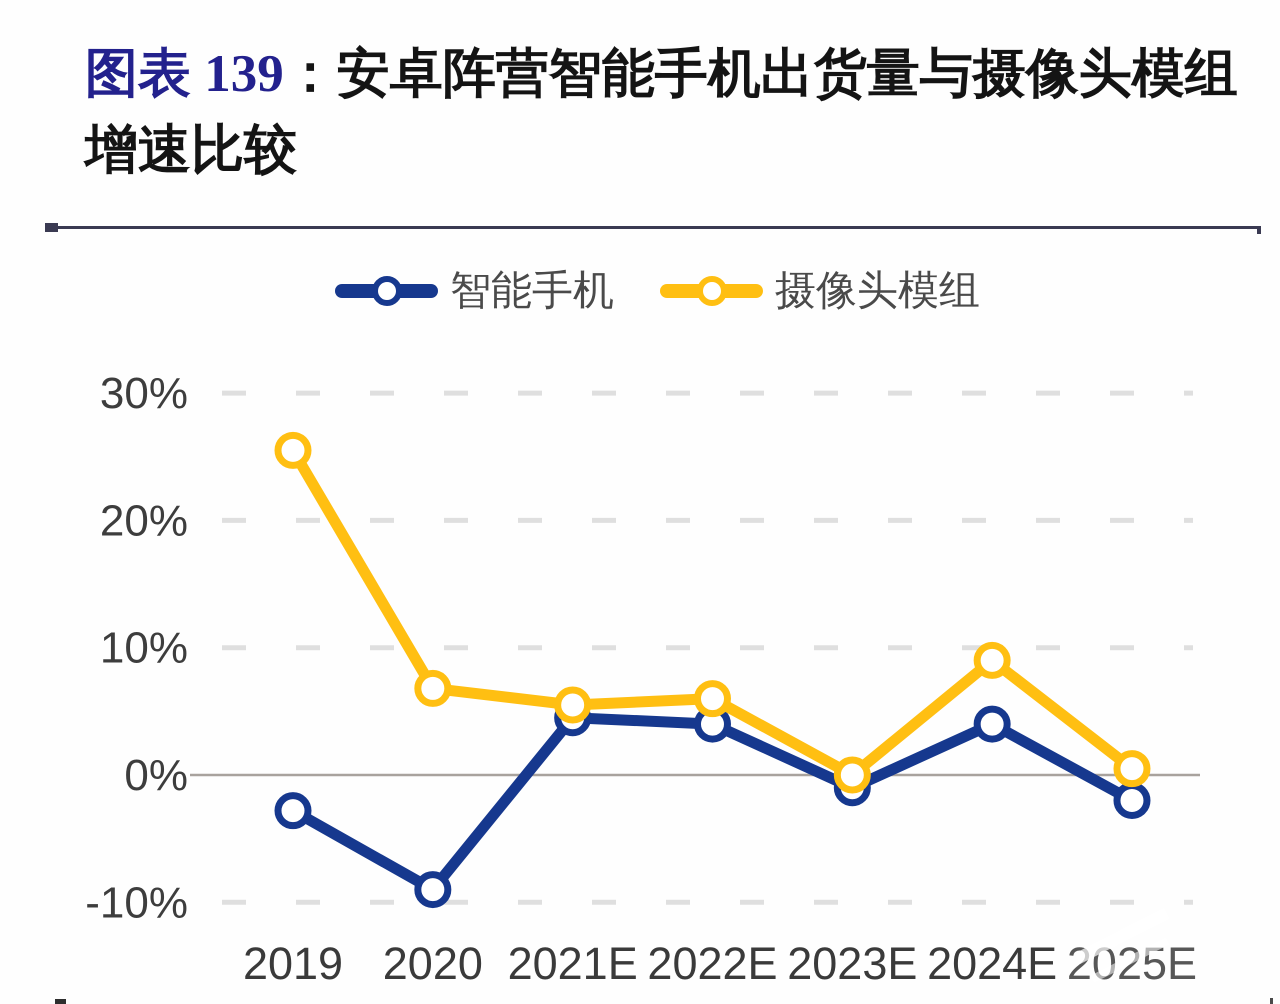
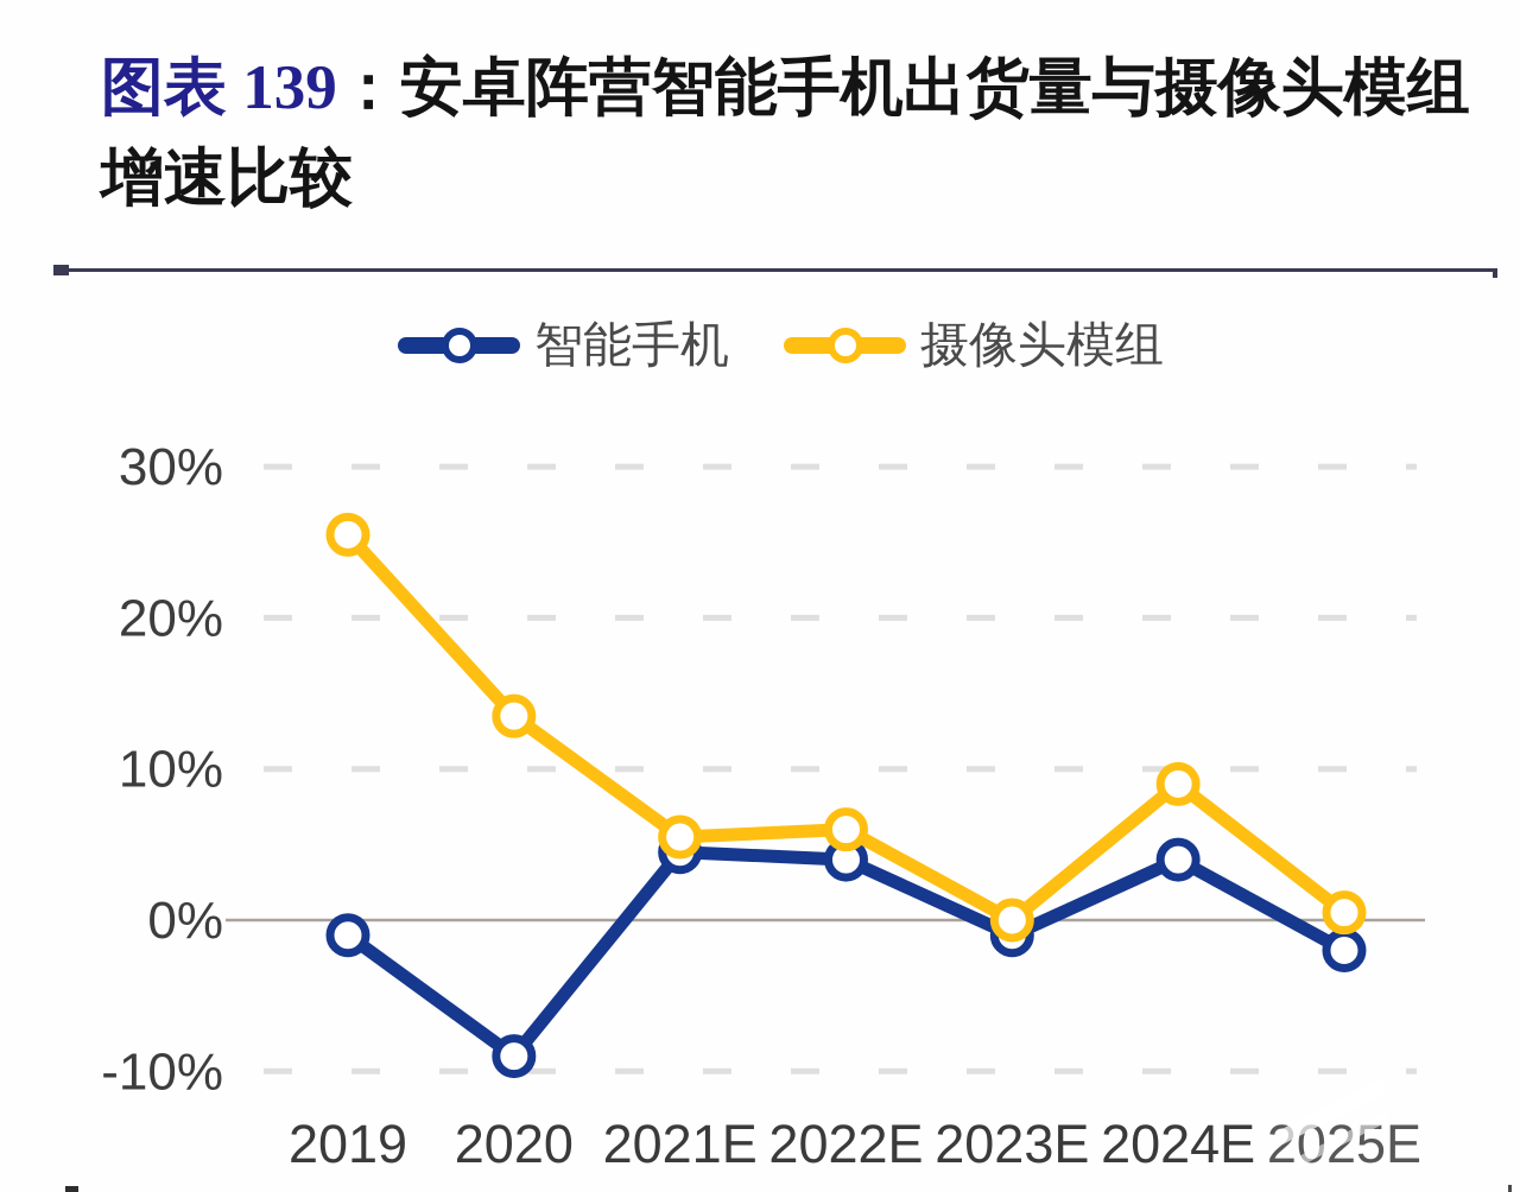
智能手机/2019: -2.8% -> -1.0%
摄像头模组/2020: 6.8% -> 13.5%
